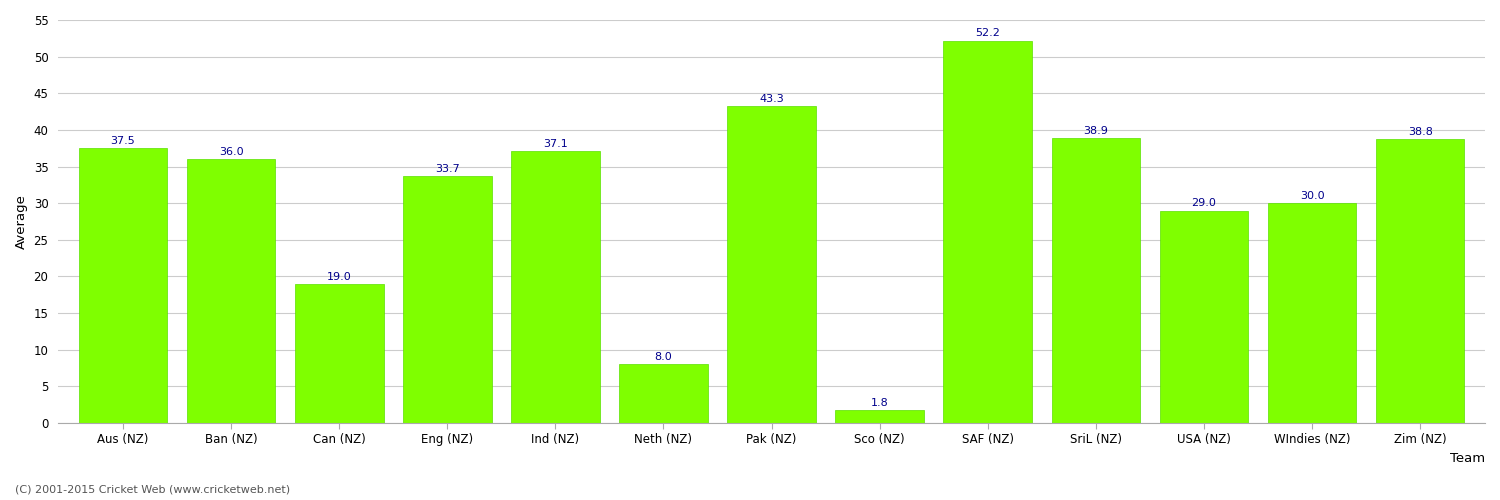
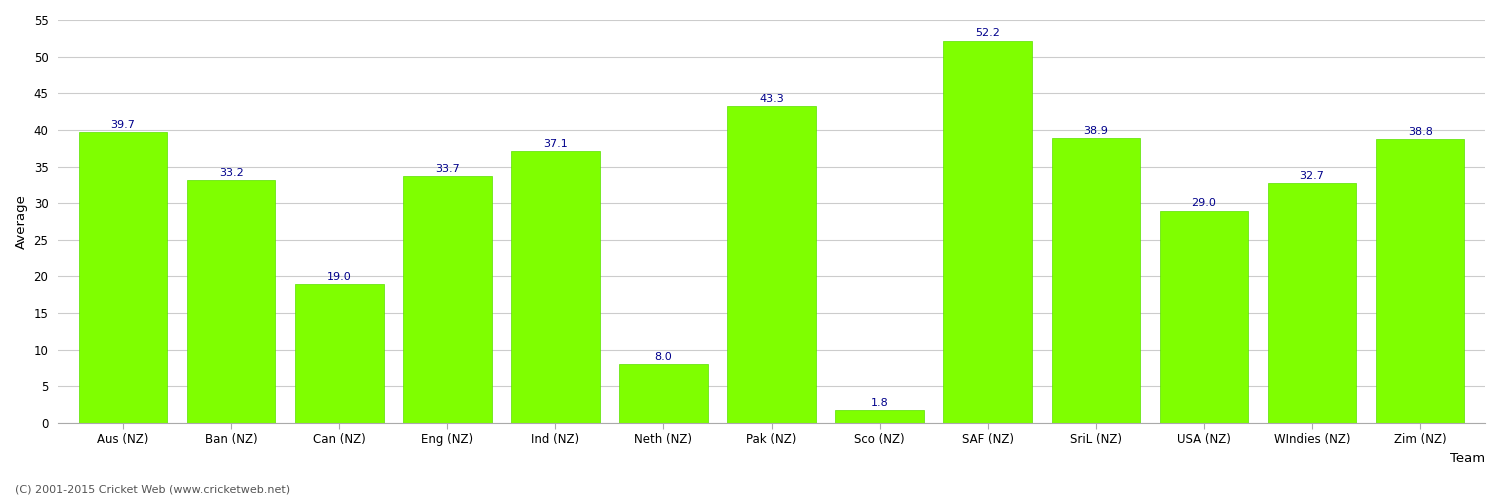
Aus (NZ): 37.5 -> 39.7
Ban (NZ): 36.0 -> 33.2
WIndies (NZ): 30.0 -> 32.7
